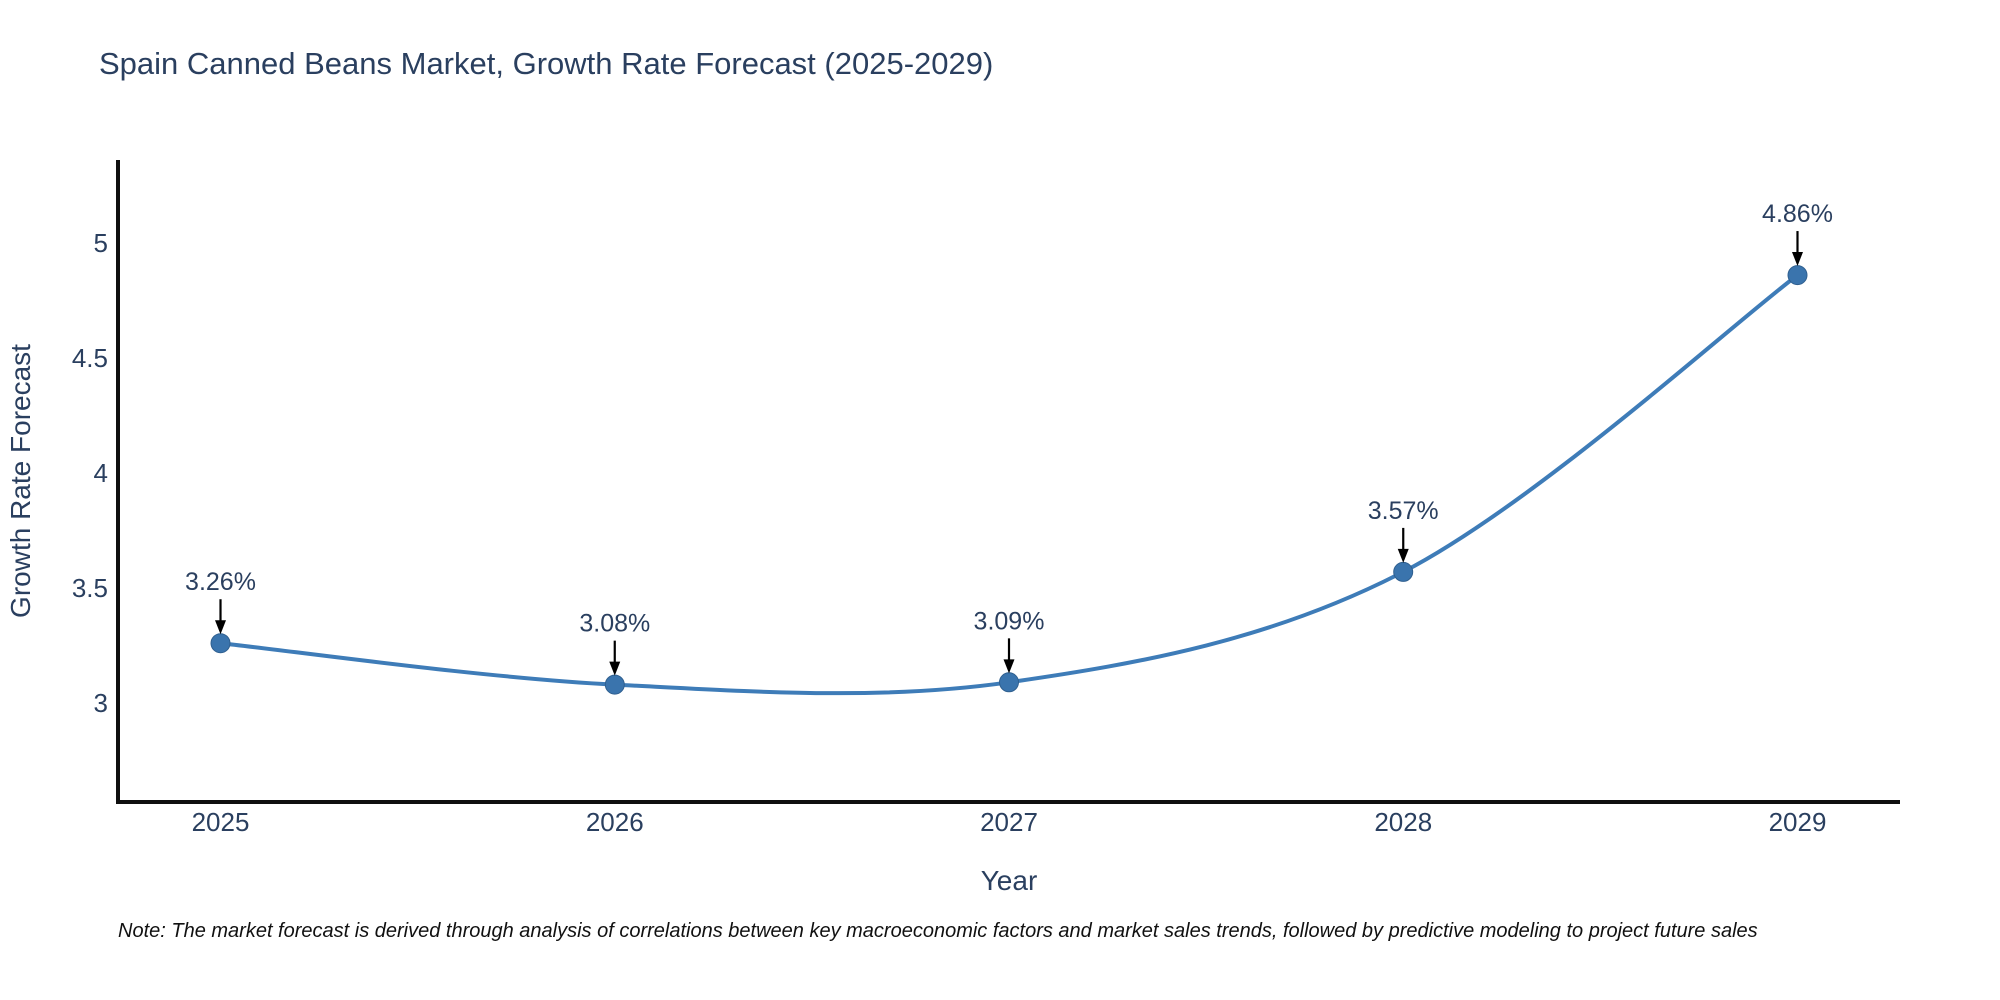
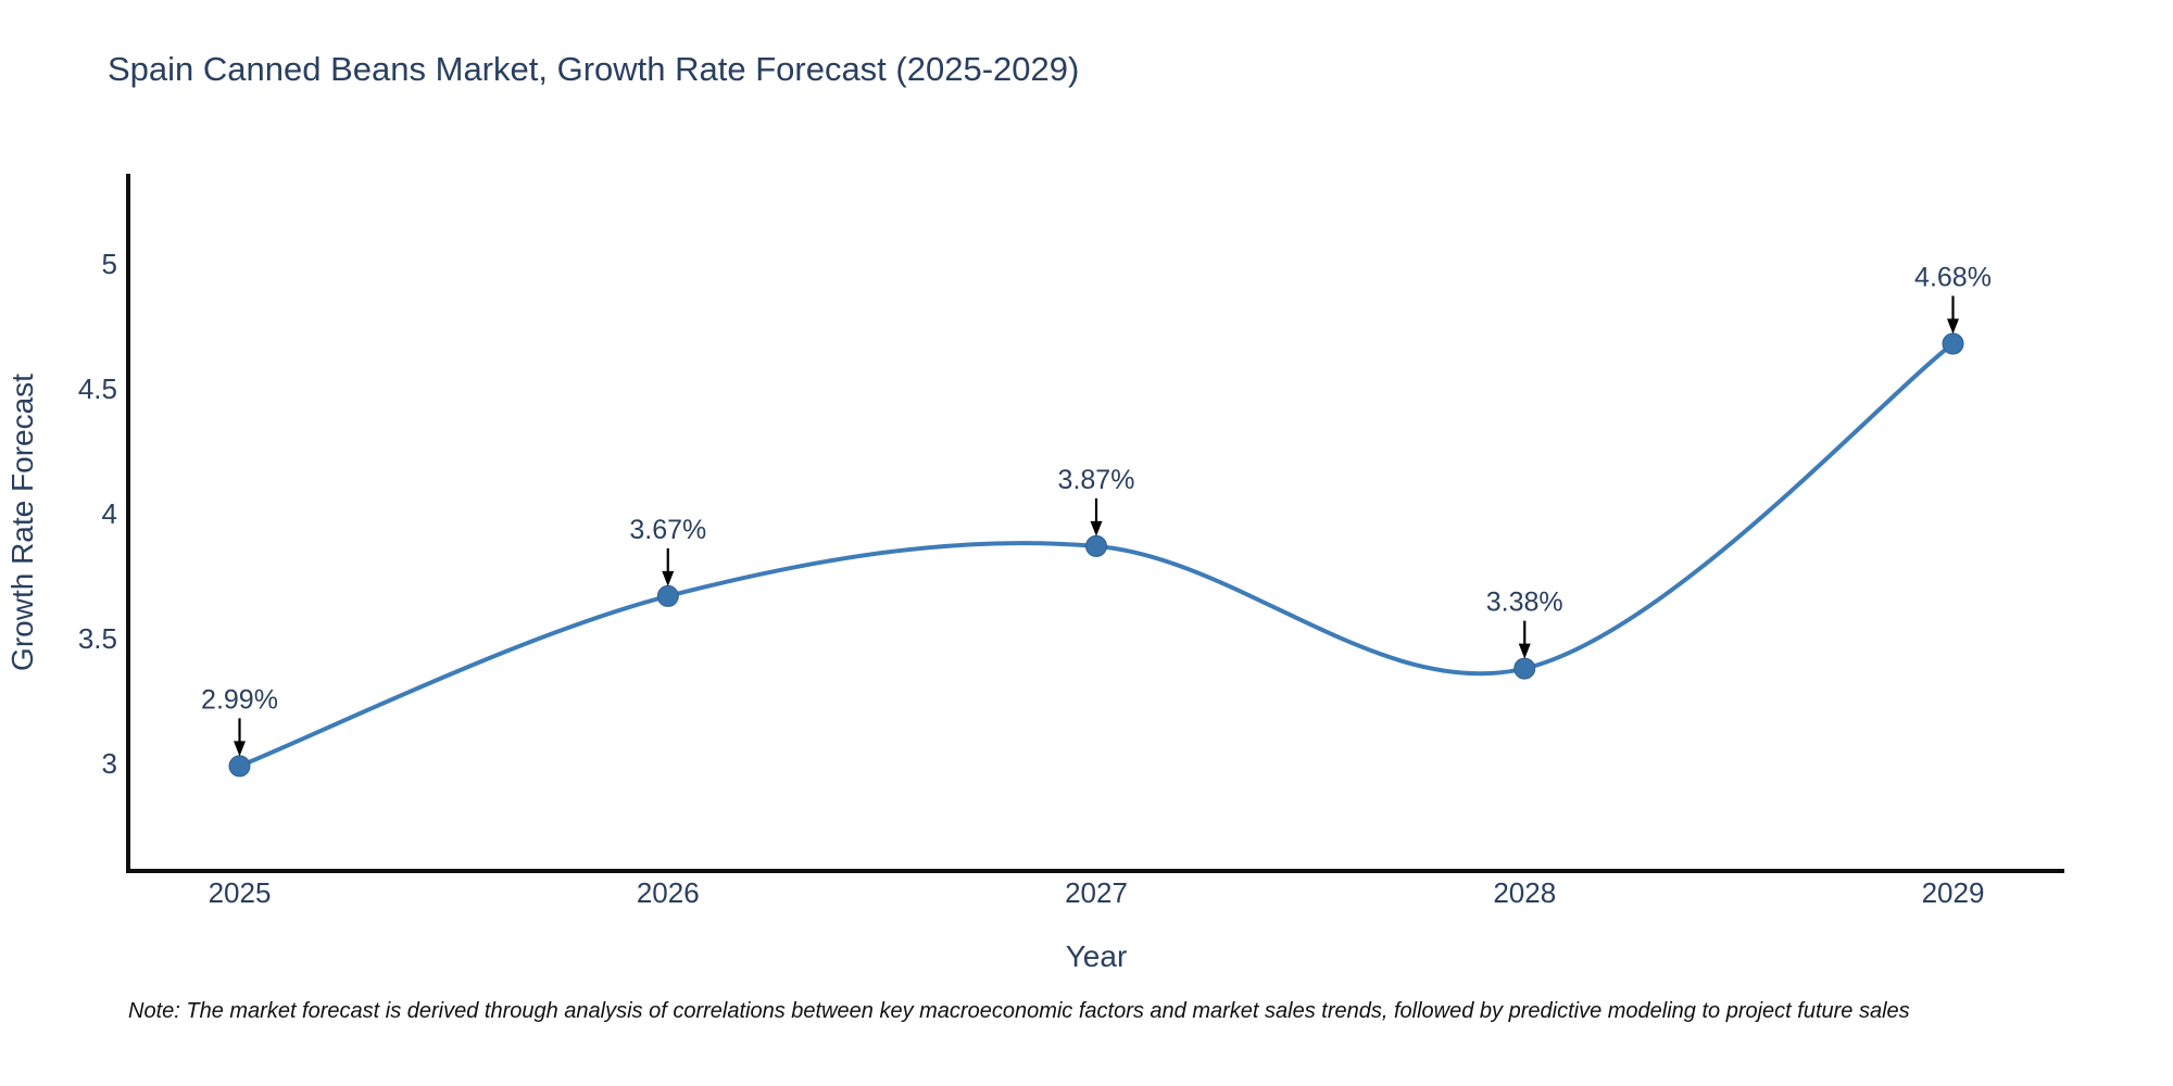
2025: 3.26% -> 2.99%
2026: 3.08% -> 3.67%
2027: 3.09% -> 3.87%
2028: 3.57% -> 3.38%
2029: 4.86% -> 4.68%
